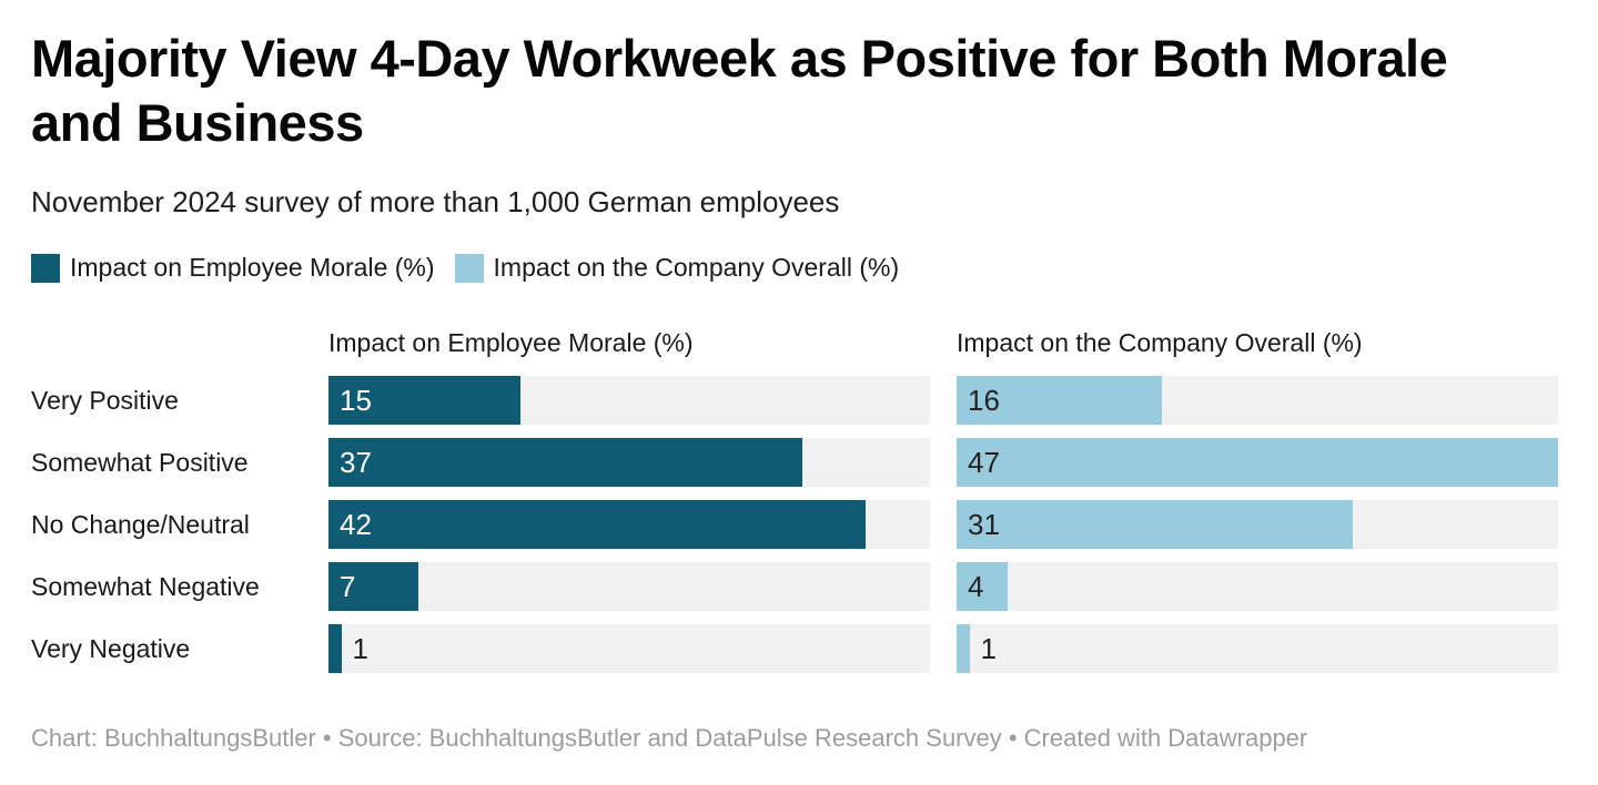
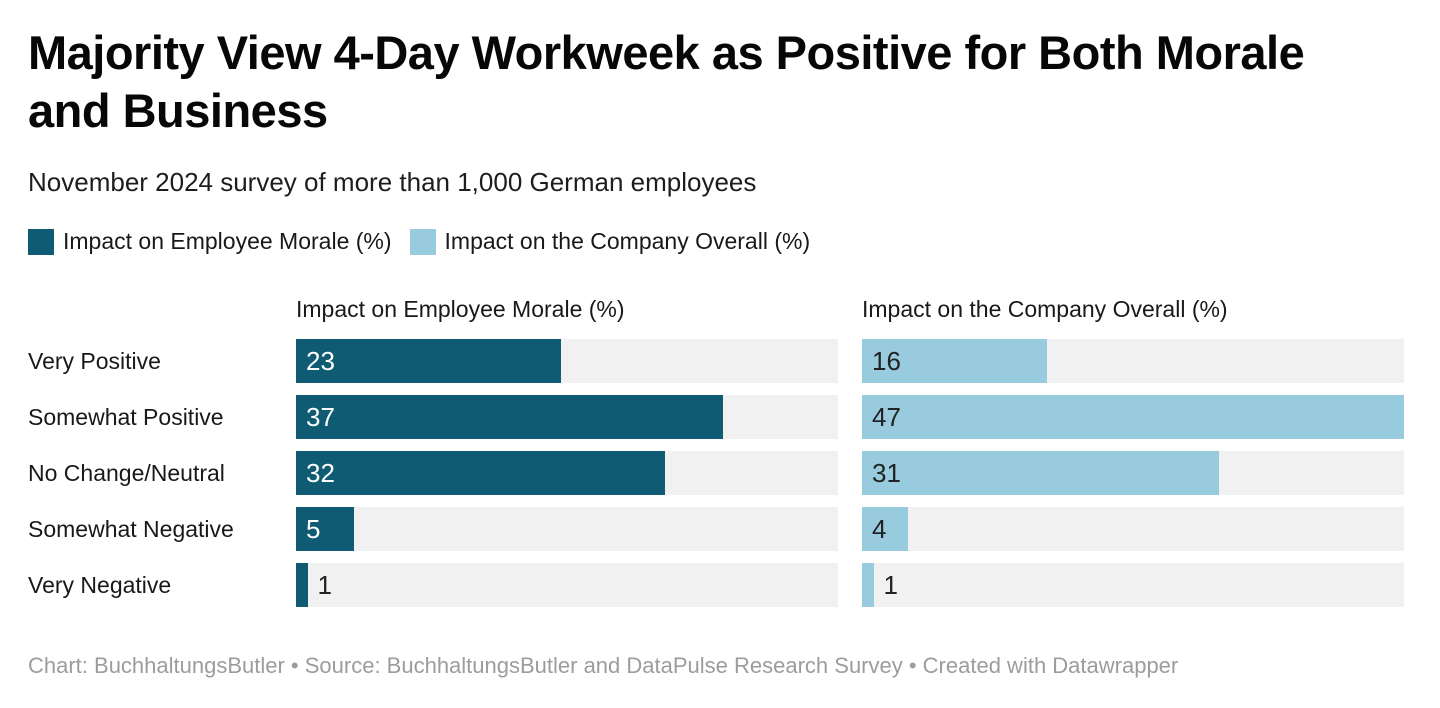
Impact on Employee Morale (%)/Very Positive: 15 -> 23
Impact on Employee Morale (%)/No Change/Neutral: 42 -> 32
Impact on Employee Morale (%)/Somewhat Negative: 7 -> 5
